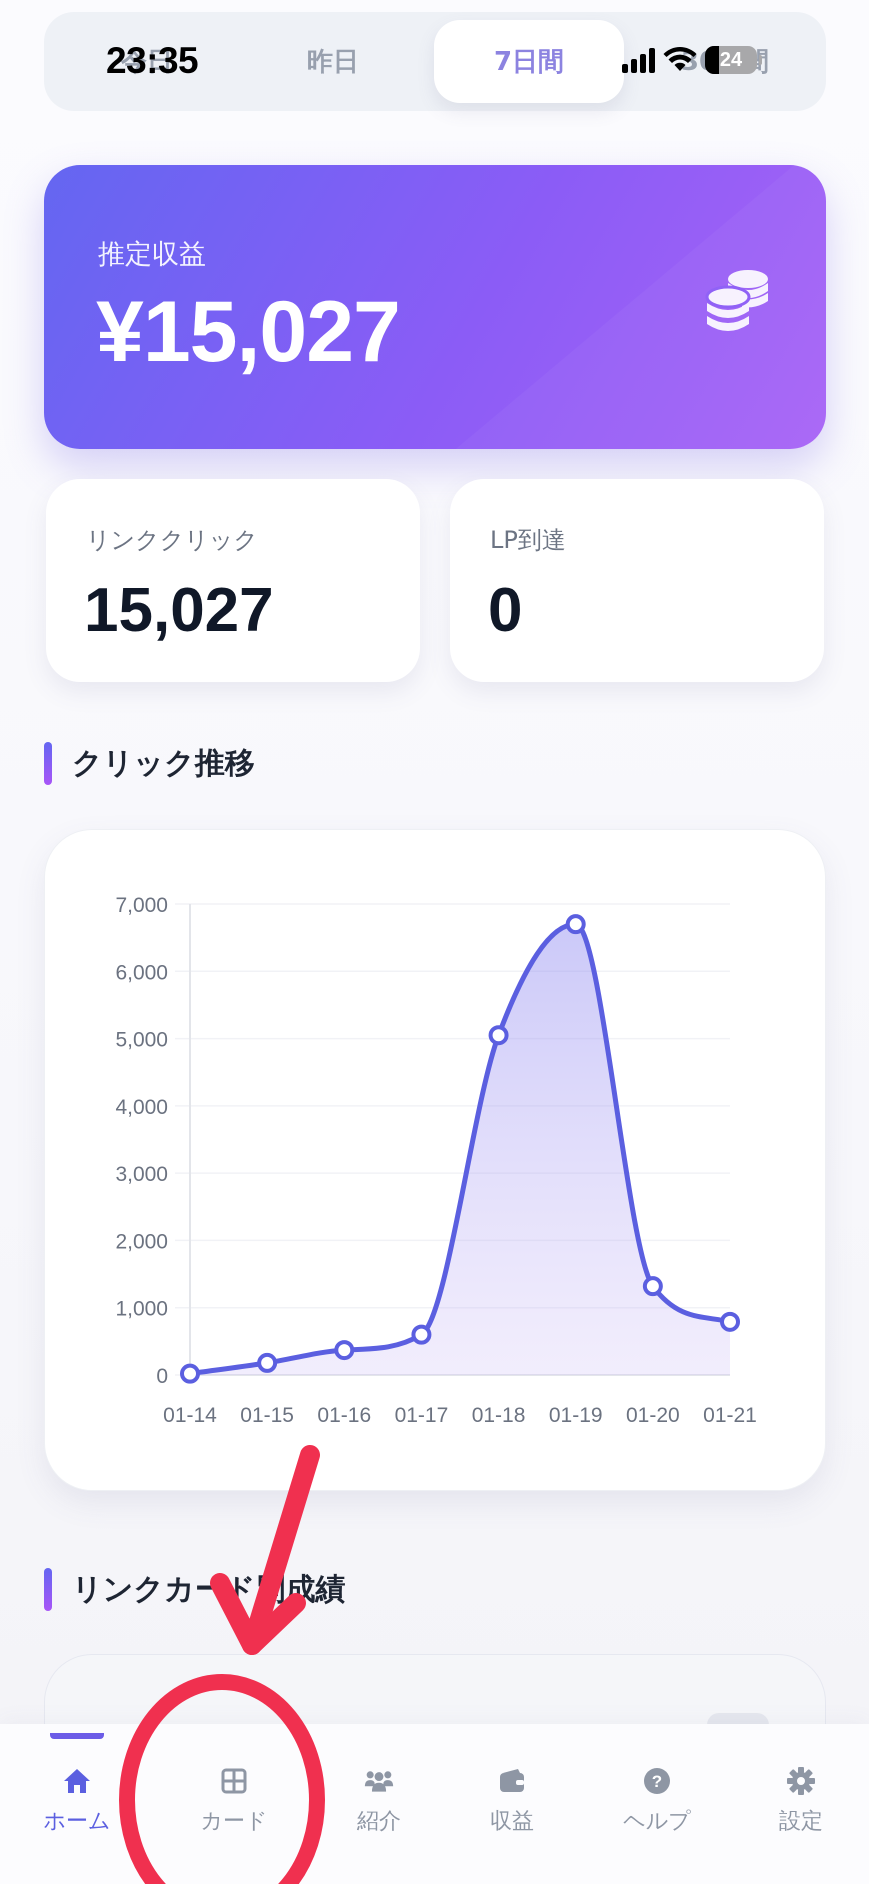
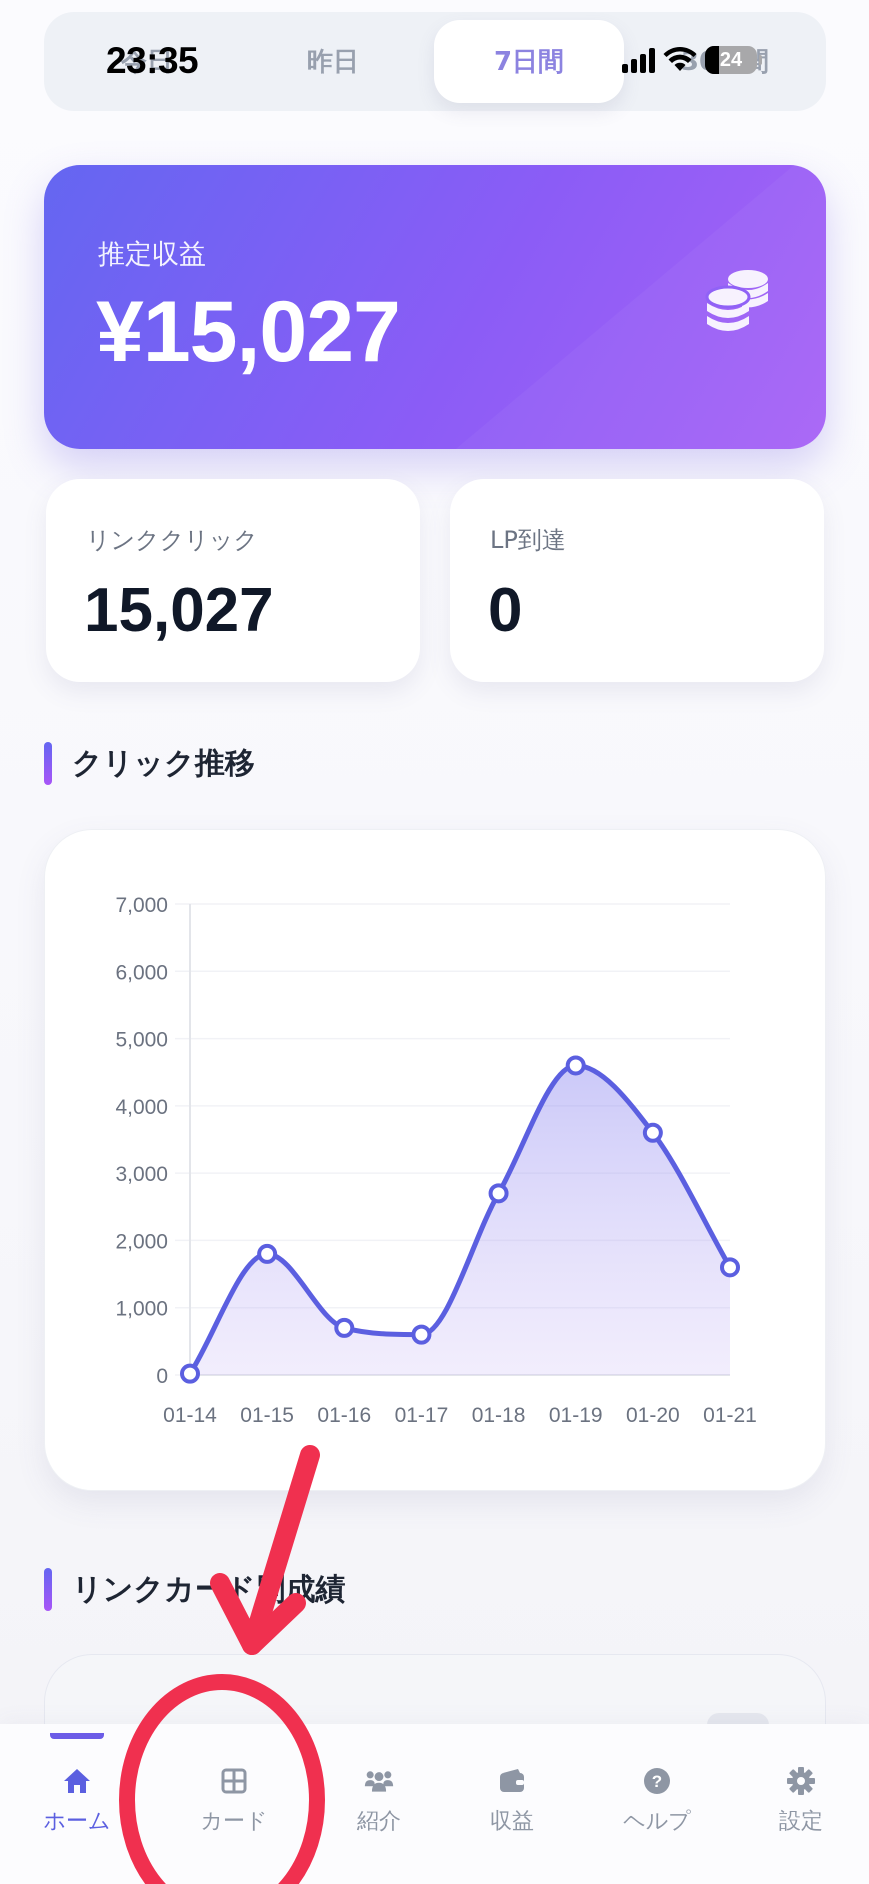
01-15: 200 -> 1800
01-16: 400 -> 700
01-18: 5000 -> 2700
01-19: 6700 -> 4600
01-20: 1300 -> 3600
01-21: 800 -> 1600
